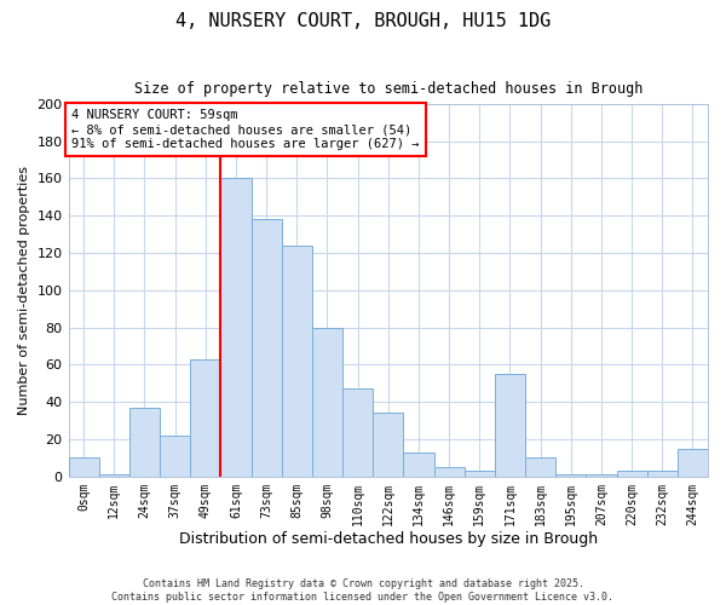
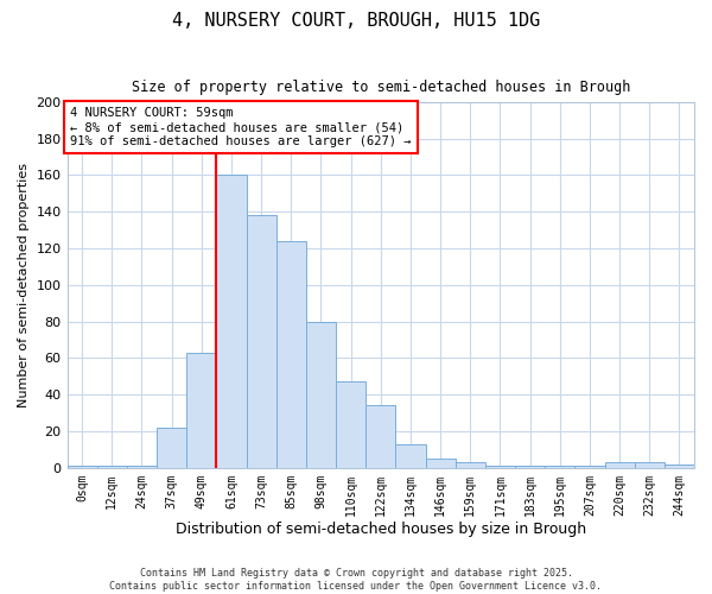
0sqm: 10 -> 1
24sqm: 37 -> 1
171sqm: 55 -> 1
183sqm: 10 -> 1
244sqm: 15 -> 2
